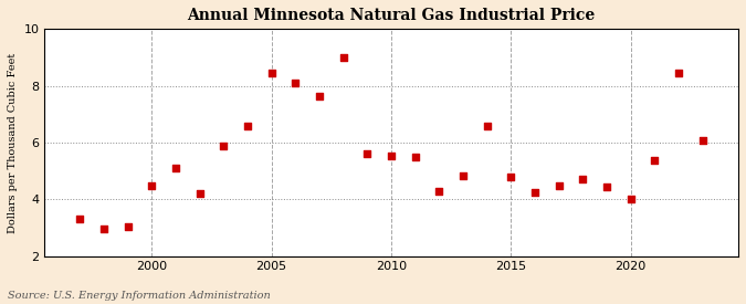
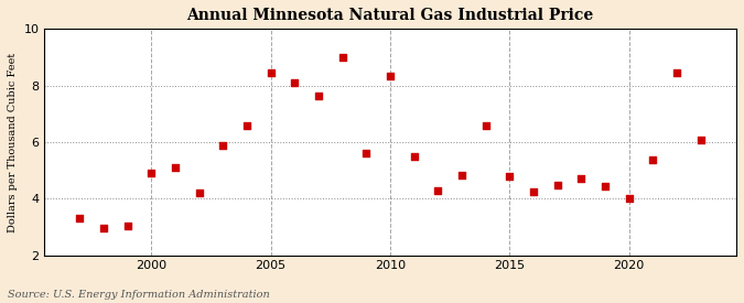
2000: 4.50 -> 4.90
2010: 5.55 -> 8.35
